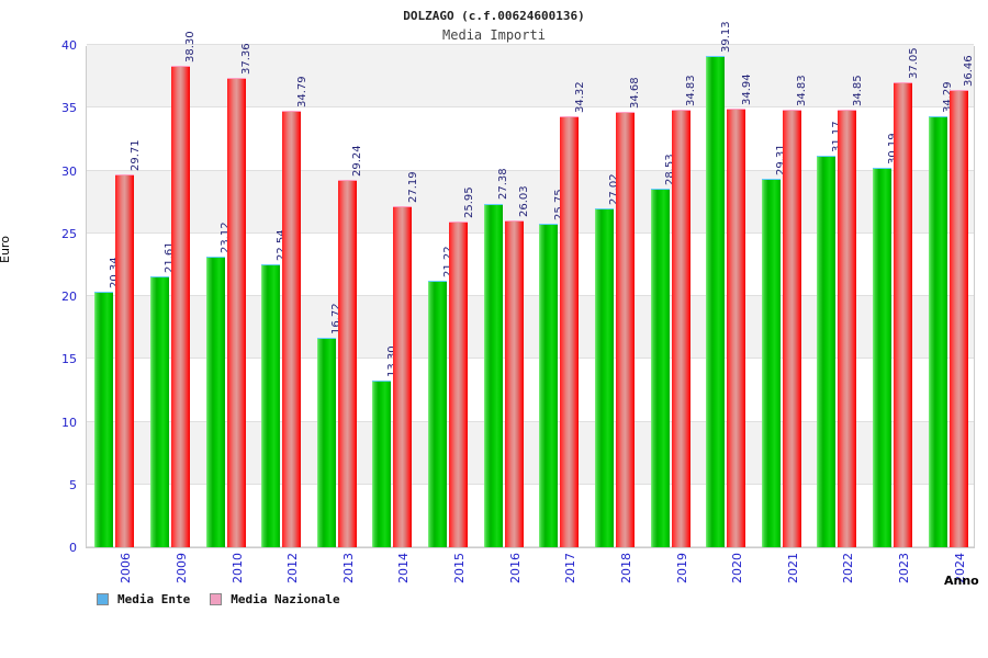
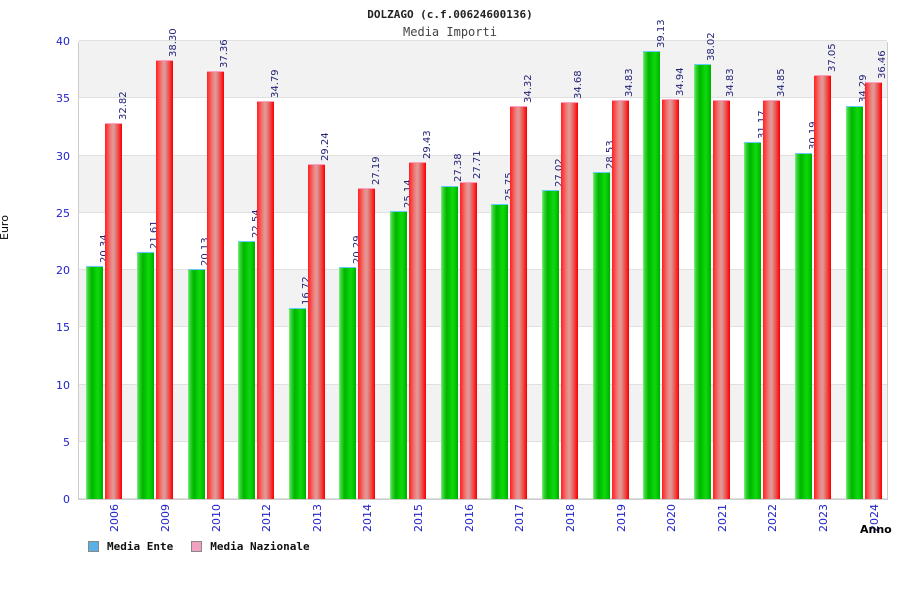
Media Nazionale/2006: 29.71 -> 32.82
Media Ente/2010: 23.12 -> 20.13
Media Ente/2014: 13.30 -> 20.29
Media Ente/2015: 21.22 -> 25.14
Media Nazionale/2015: 25.95 -> 29.43
Media Nazionale/2016: 26.03 -> 27.71
Media Ente/2021: 29.31 -> 38.02
